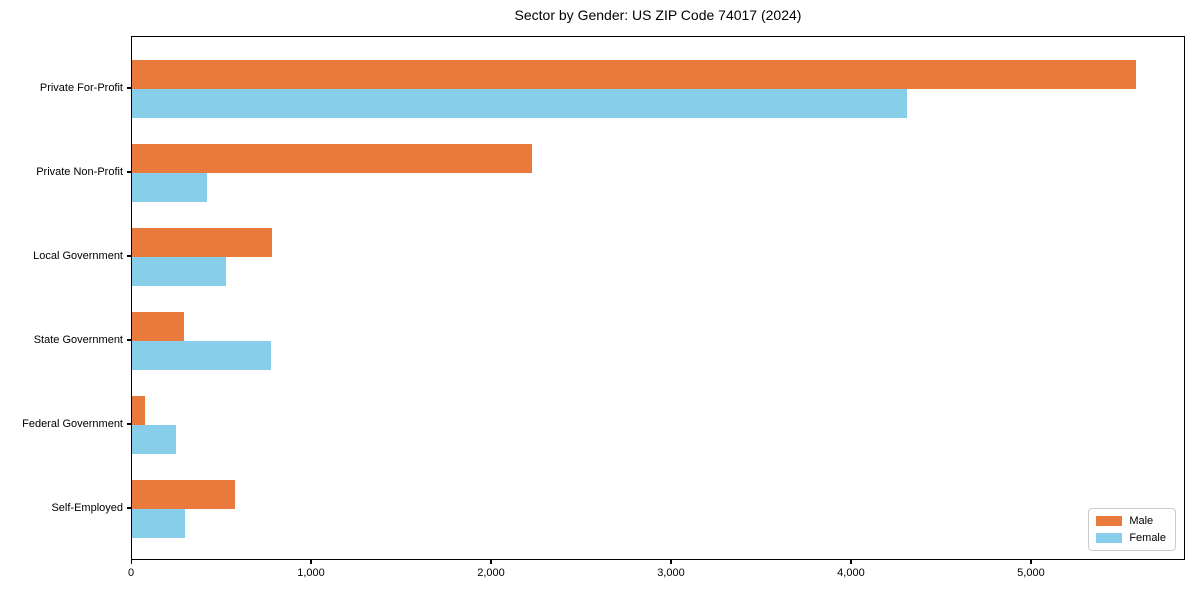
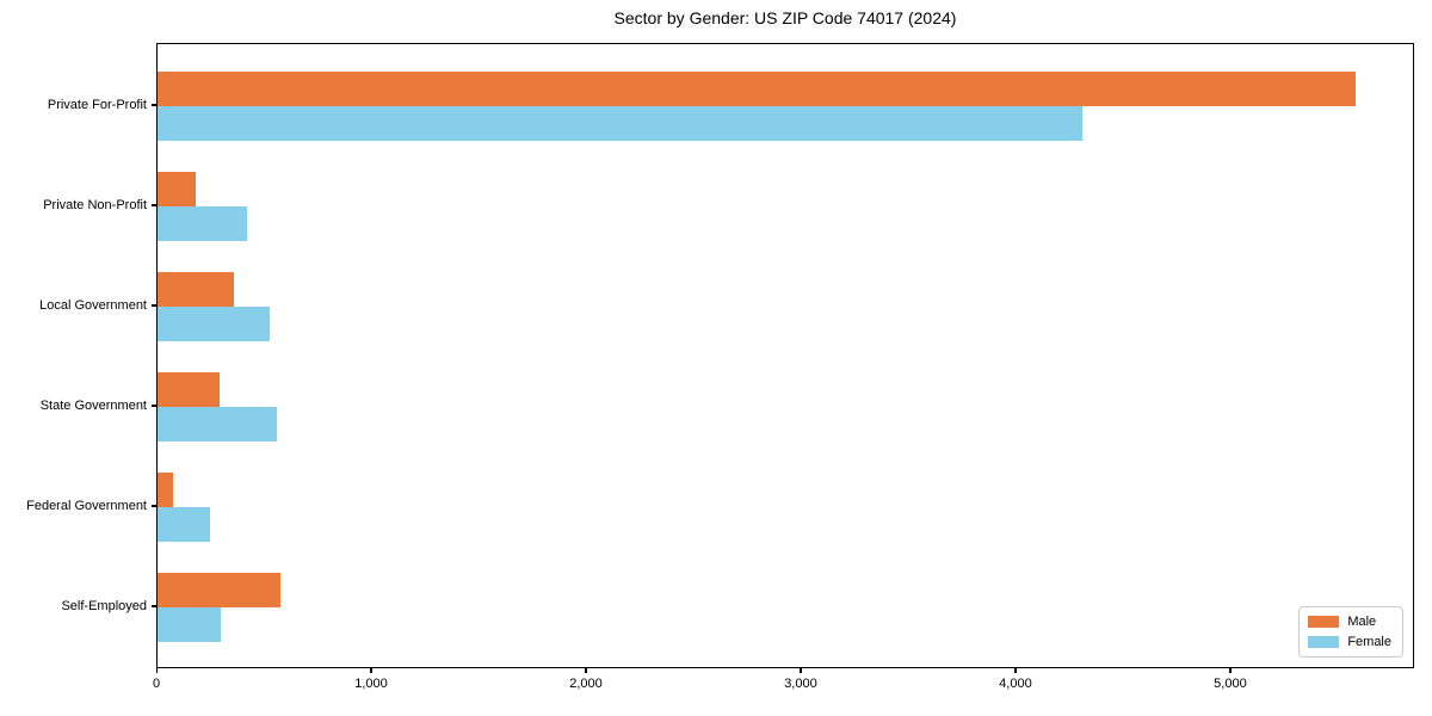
Male/Private Non-Profit: 2220 -> 180
Male/Local Government: 780 -> 360
Female/State Government: 770 -> 560
